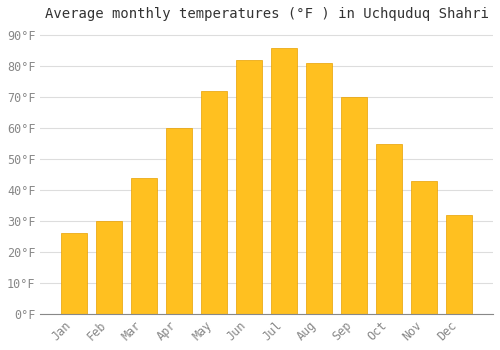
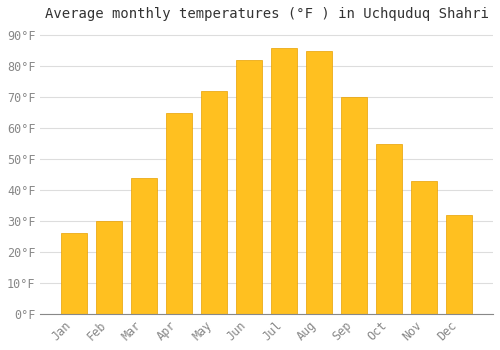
Apr: 60°F -> 65°F
Aug: 81°F -> 85°F
